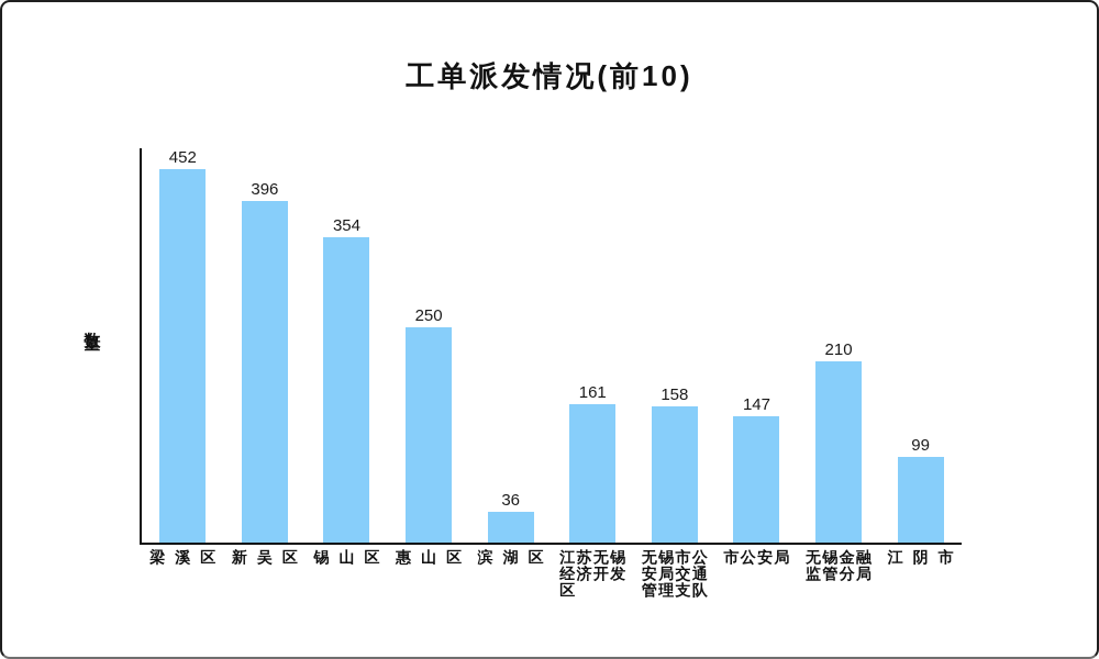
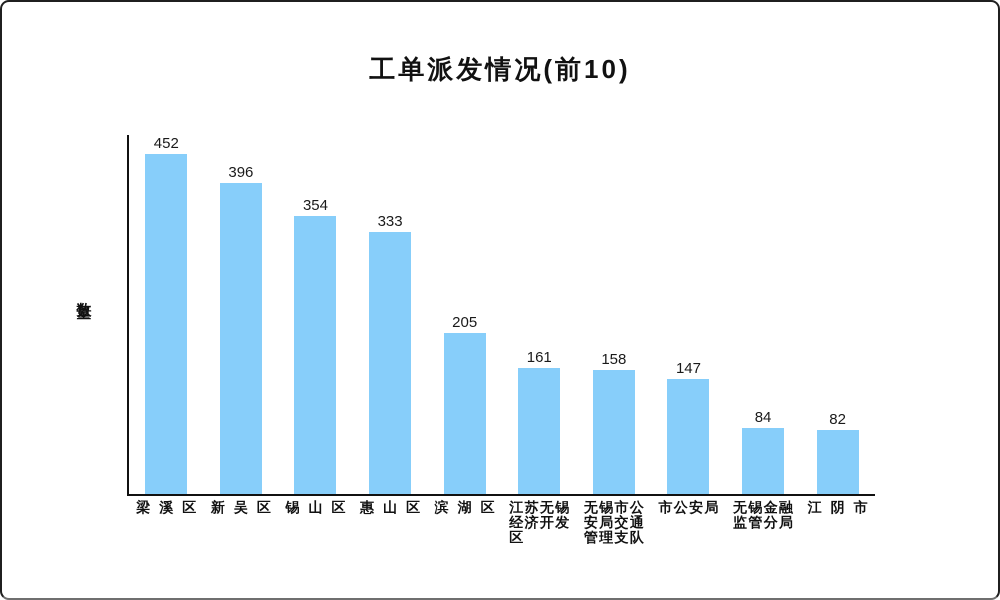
惠山区: 250 -> 333
滨湖区: 36 -> 205
无锡金融监管分局: 210 -> 84
江阴市: 99 -> 82
